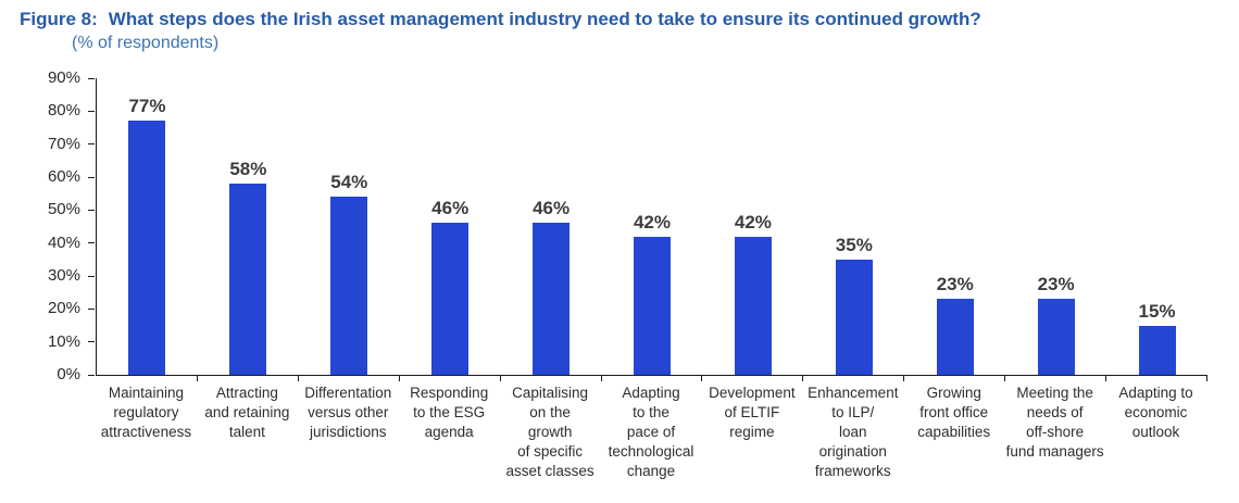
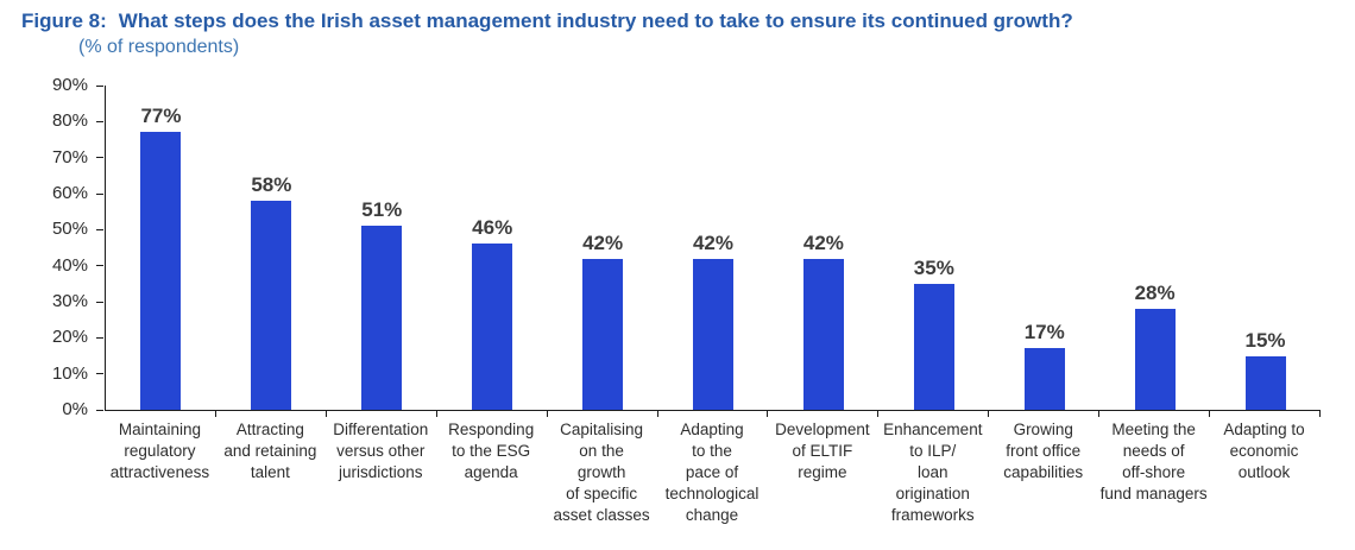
Differentation versus other jurisdictions: 54% -> 51%
Capitalising on the growth of specific asset classes: 46% -> 42%
Growing front office capabilities: 23% -> 17%
Meeting the needs of off-shore fund managers: 23% -> 28%
